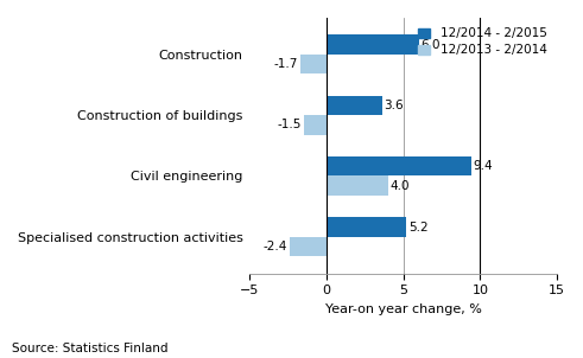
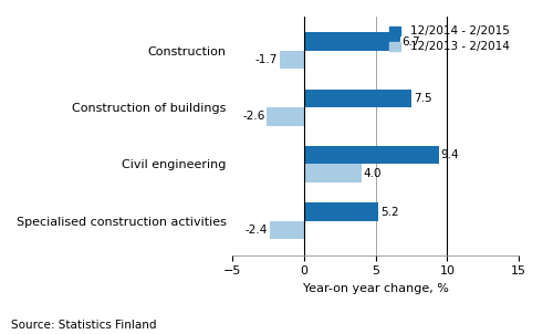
12/2014 - 2/2015/Construction: 6.0 -> 6.7
12/2014 - 2/2015/Construction of buildings: 3.6 -> 7.5
12/2013 - 2/2014/Construction of buildings: -1.5 -> -2.6
